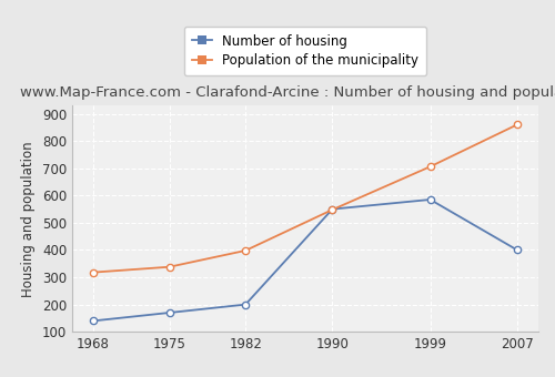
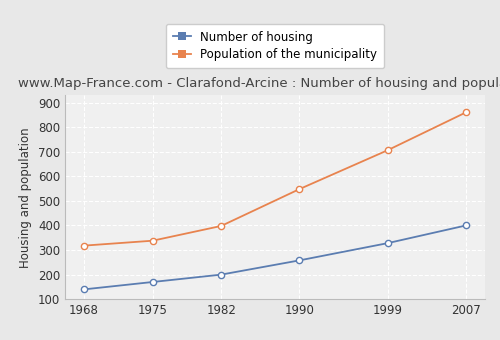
Number of housing/1990: 550 -> 258
Number of housing/1999: 585 -> 328
